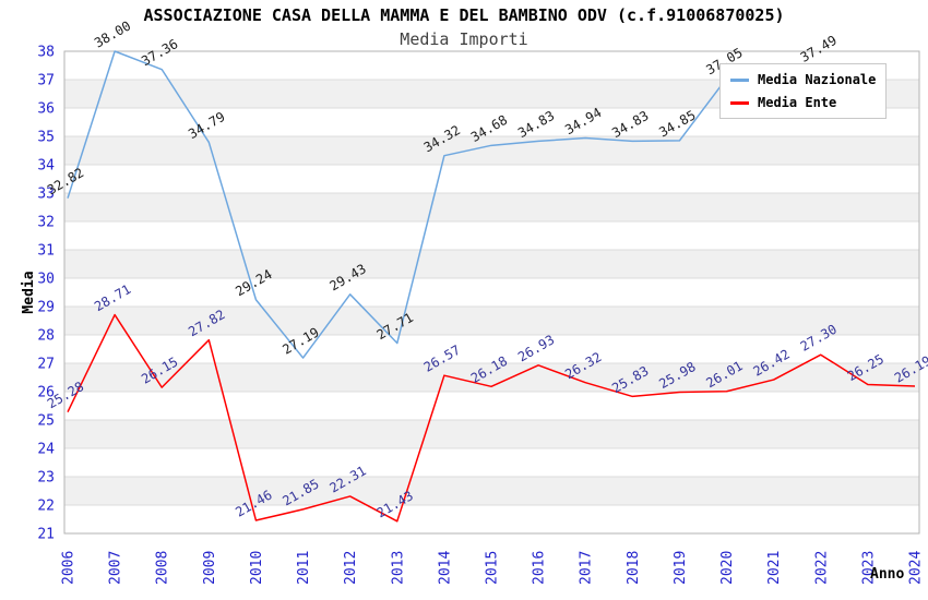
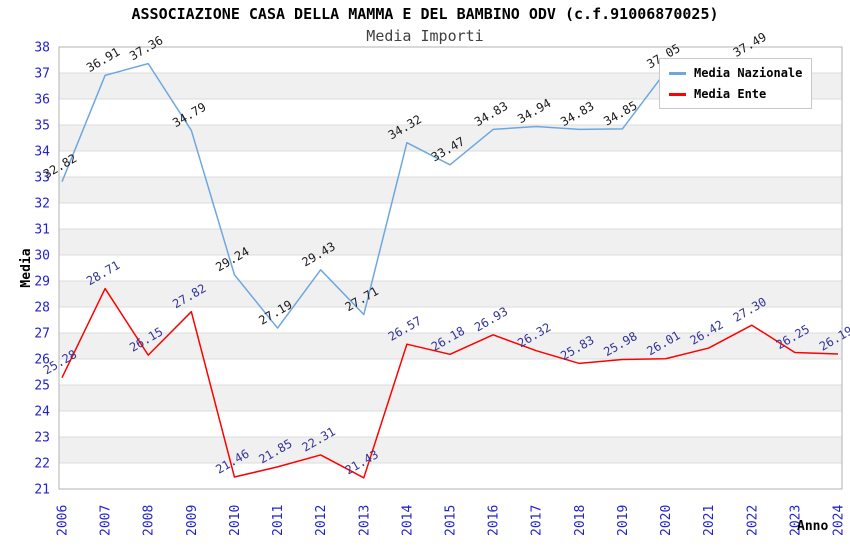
Media Nazionale/2007: 38.00 -> 36.91
Media Nazionale/2015: 34.68 -> 33.47
